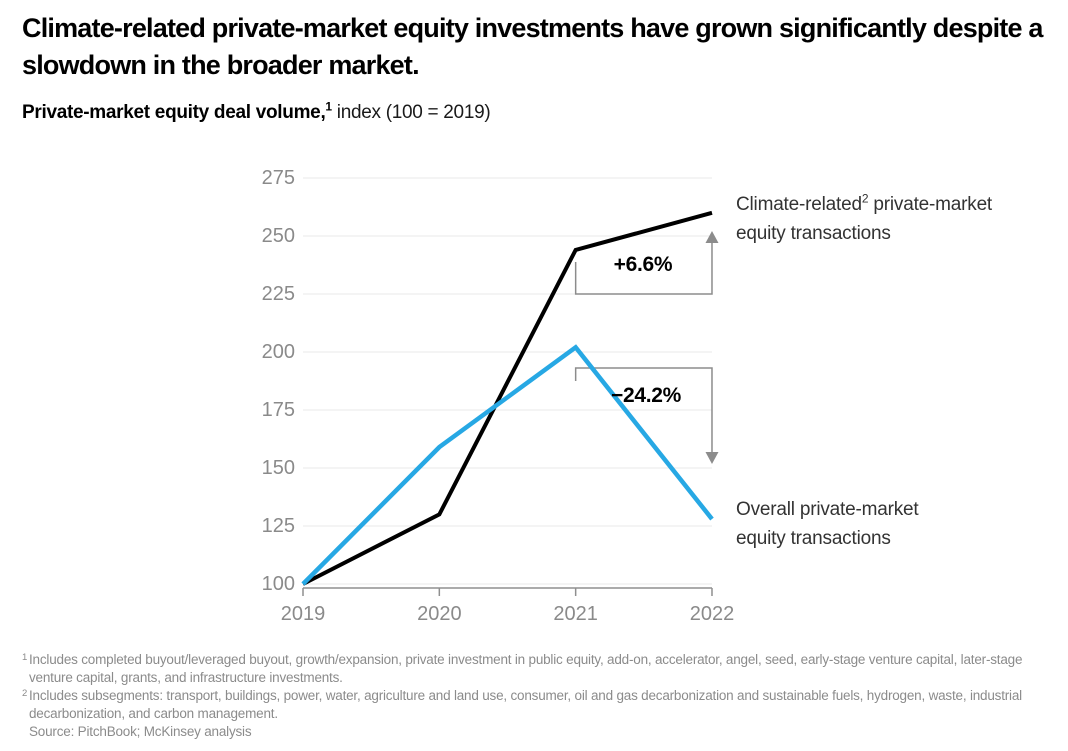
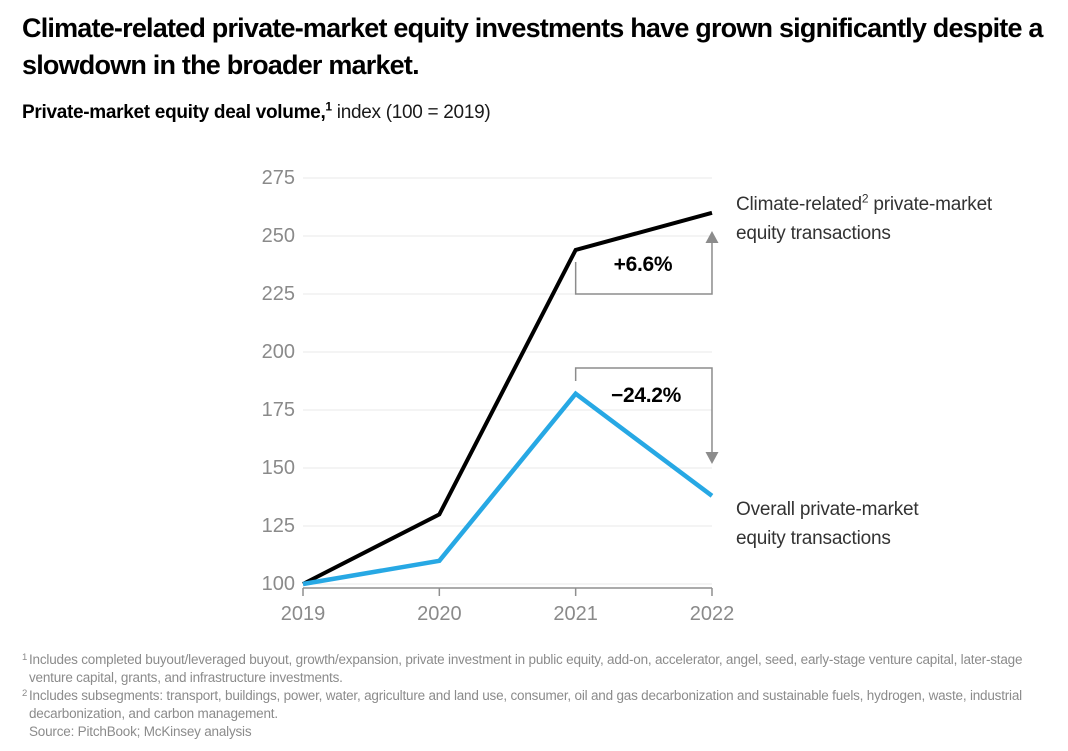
Overall private-market equity transactions/2020: 159 -> 110
Overall private-market equity transactions/2021: 202 -> 182
Overall private-market equity transactions/2022: 128 -> 138
